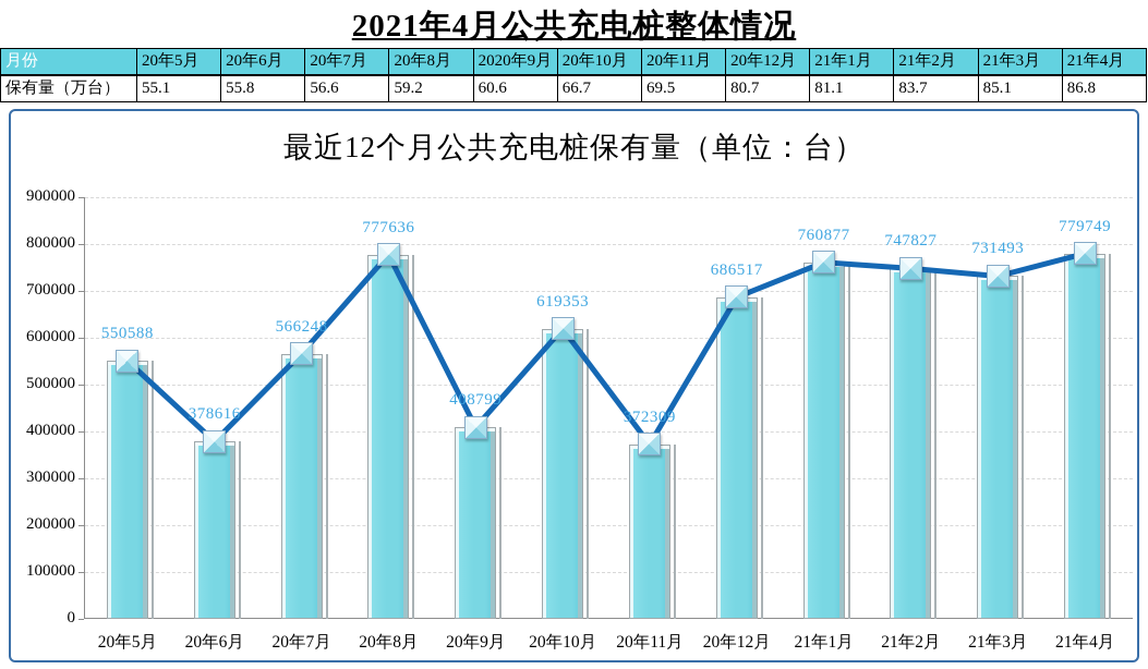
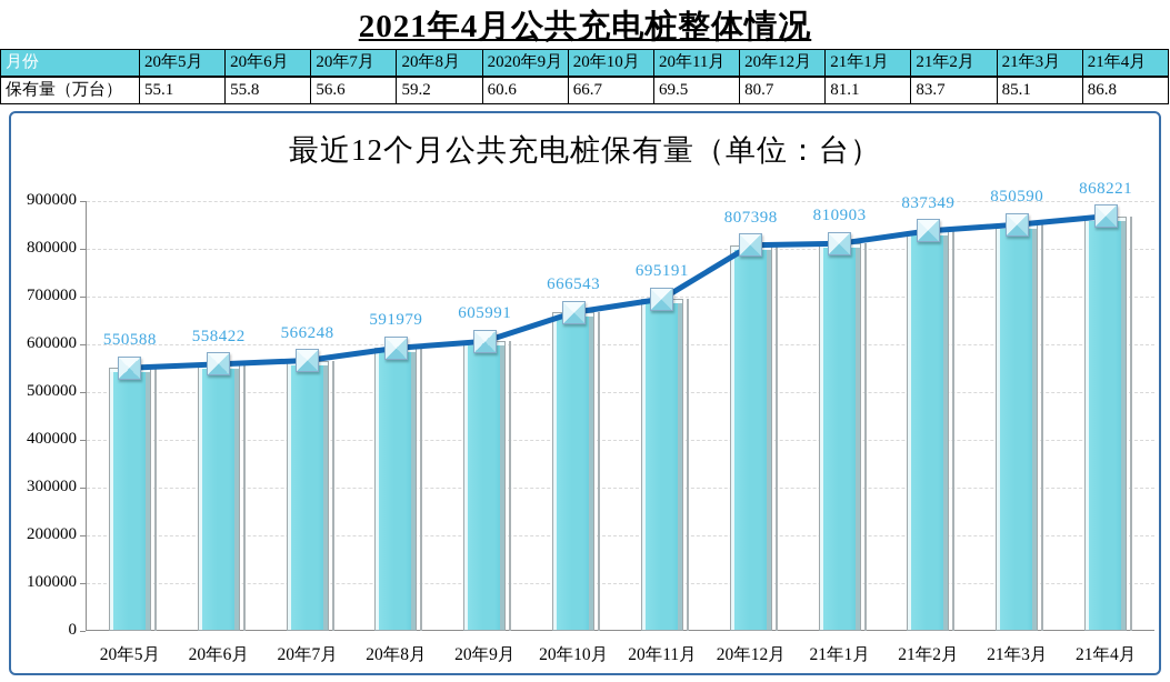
20年6月: 378616 -> 558422
20年8月: 777636 -> 591979
20年9月: 408799 -> 605991
20年10月: 619353 -> 666543
20年11月: 372309 -> 695191
20年12月: 686517 -> 807398
21年1月: 760877 -> 810903
21年2月: 747827 -> 837349
21年3月: 731493 -> 850590
21年4月: 779749 -> 868221
